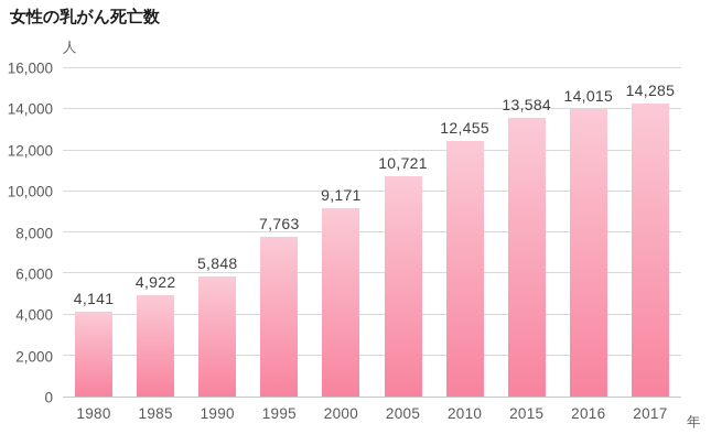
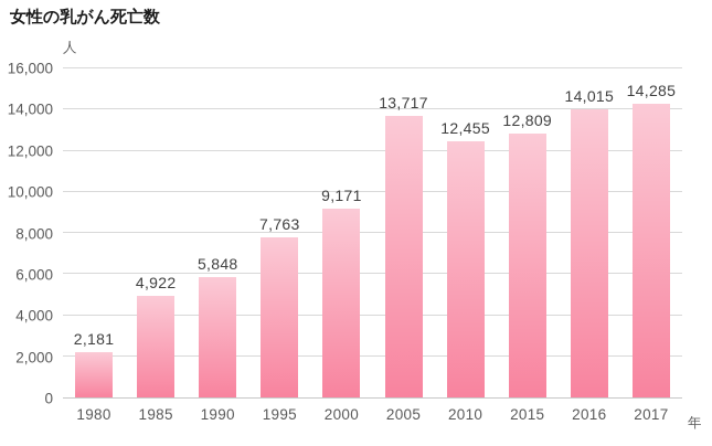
1980: 4,141 -> 2,181
2005: 10,721 -> 13,717
2015: 13,584 -> 12,809
